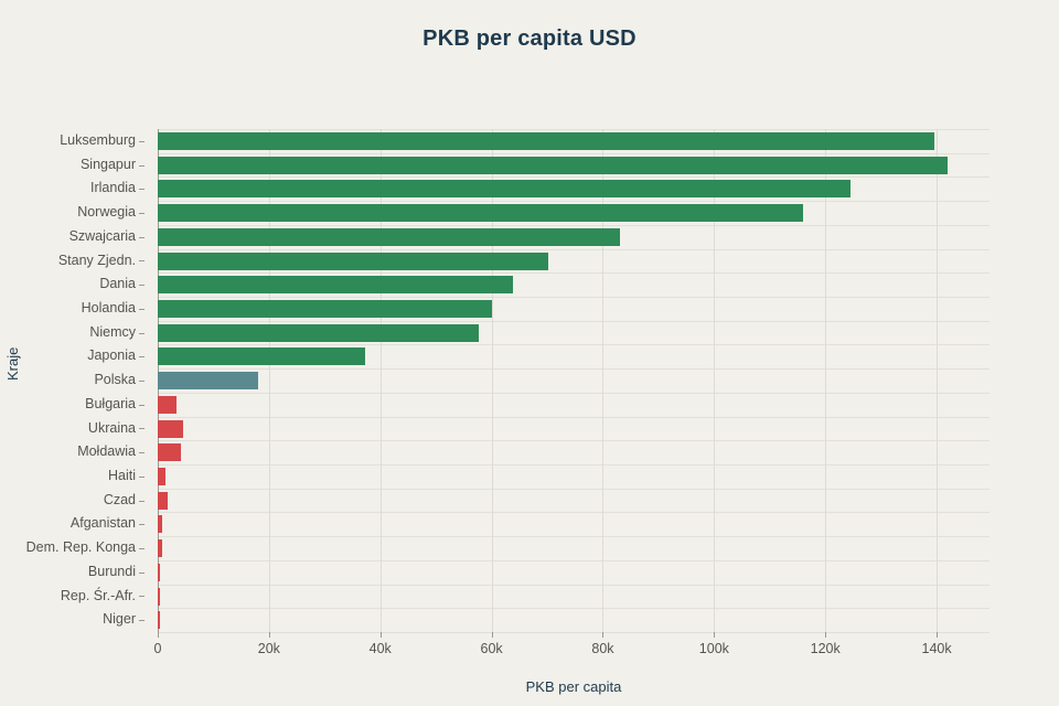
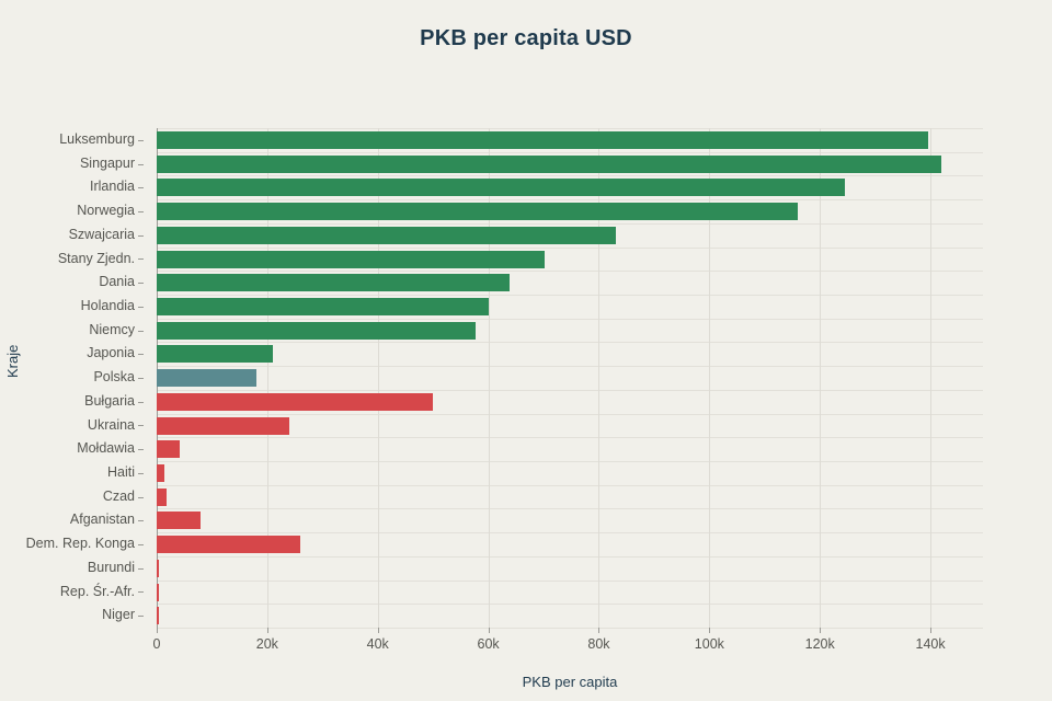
Japonia: 37k -> 21k
Bułgaria: 3k -> 50k
Ukraina: 5k -> 24k
Afganistan: 1k -> 8k
Dem. Rep. Konga: 1k -> 26k
